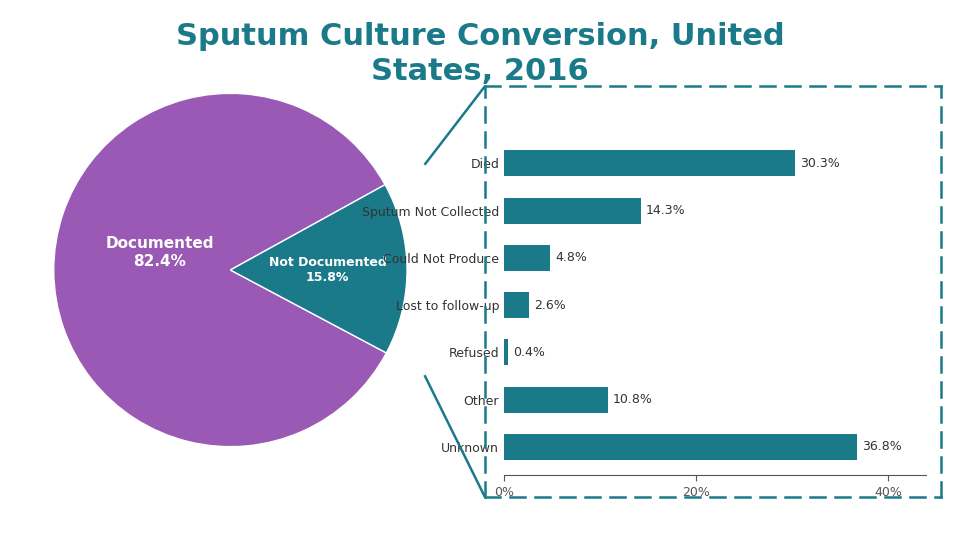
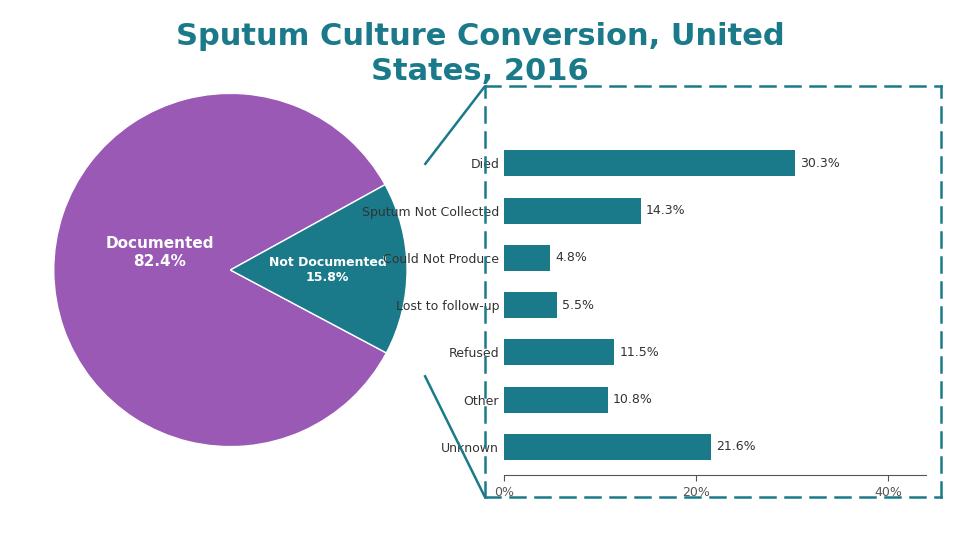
Lost to follow-up: 2.6% -> 5.5%
Refused: 0.4% -> 11.5%
Unknown: 36.8% -> 21.6%
